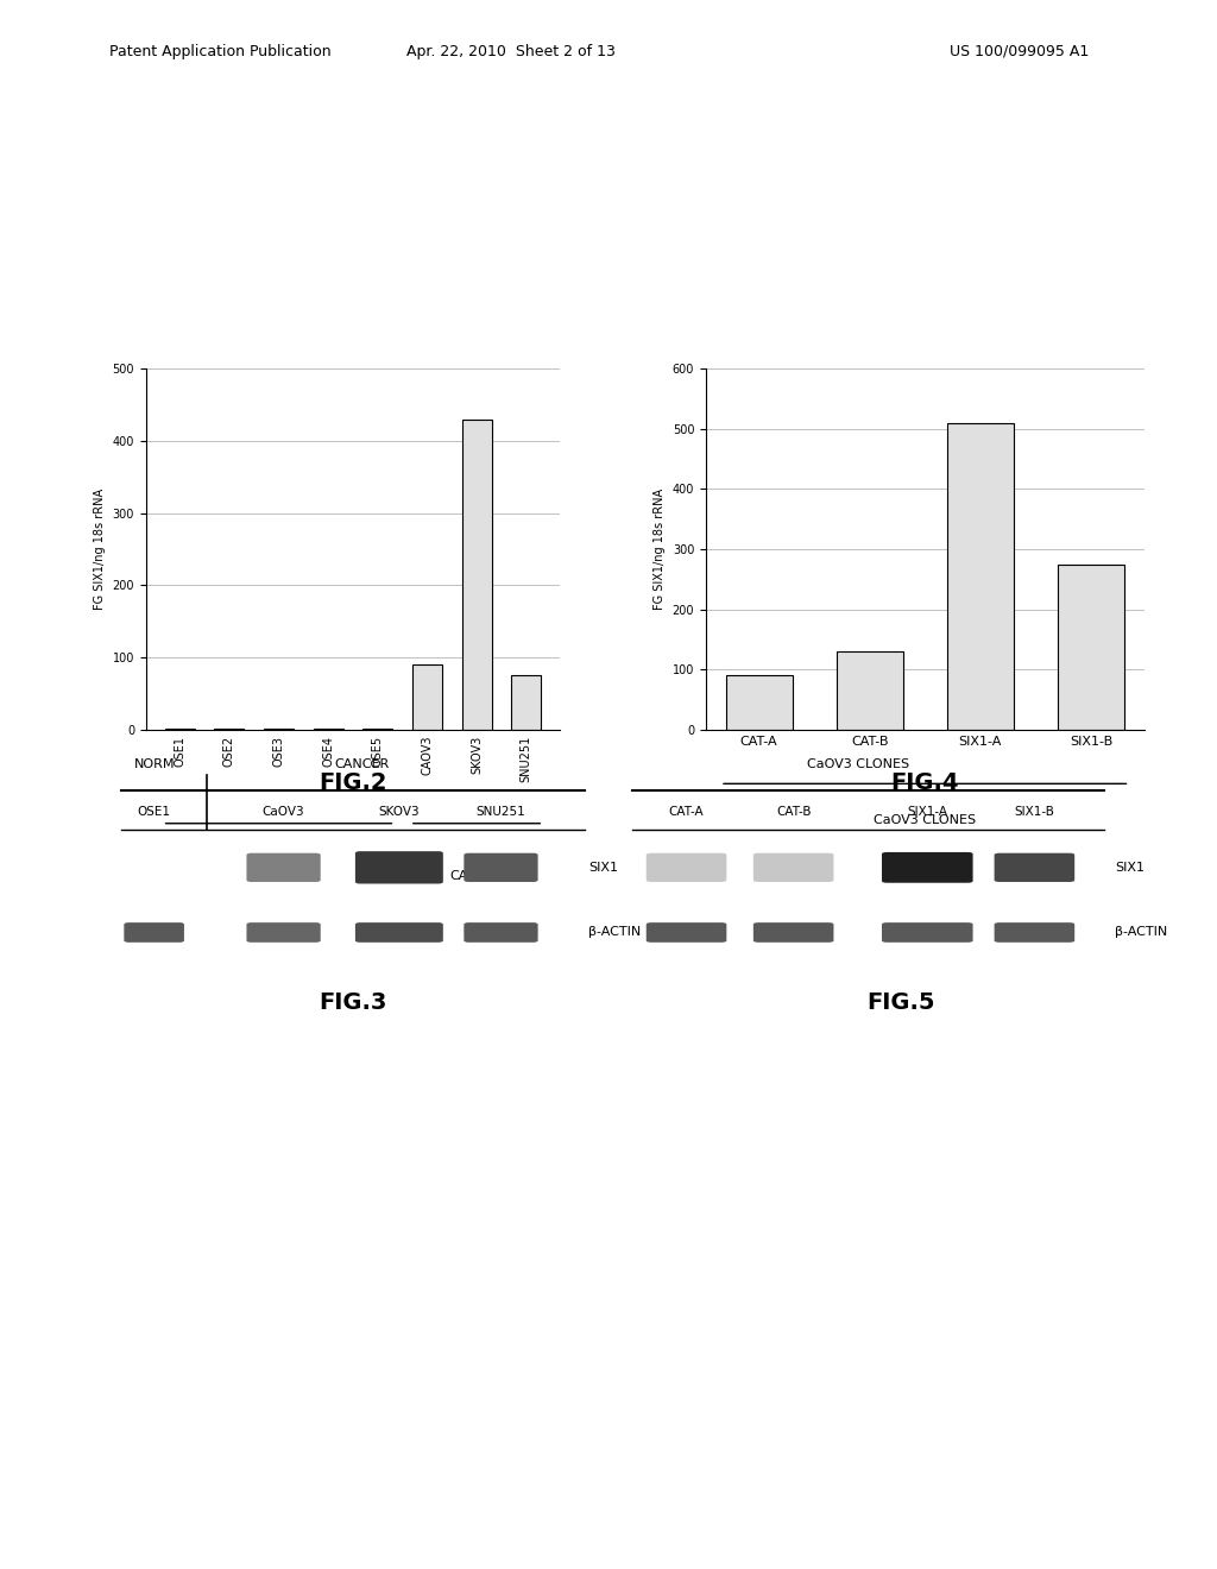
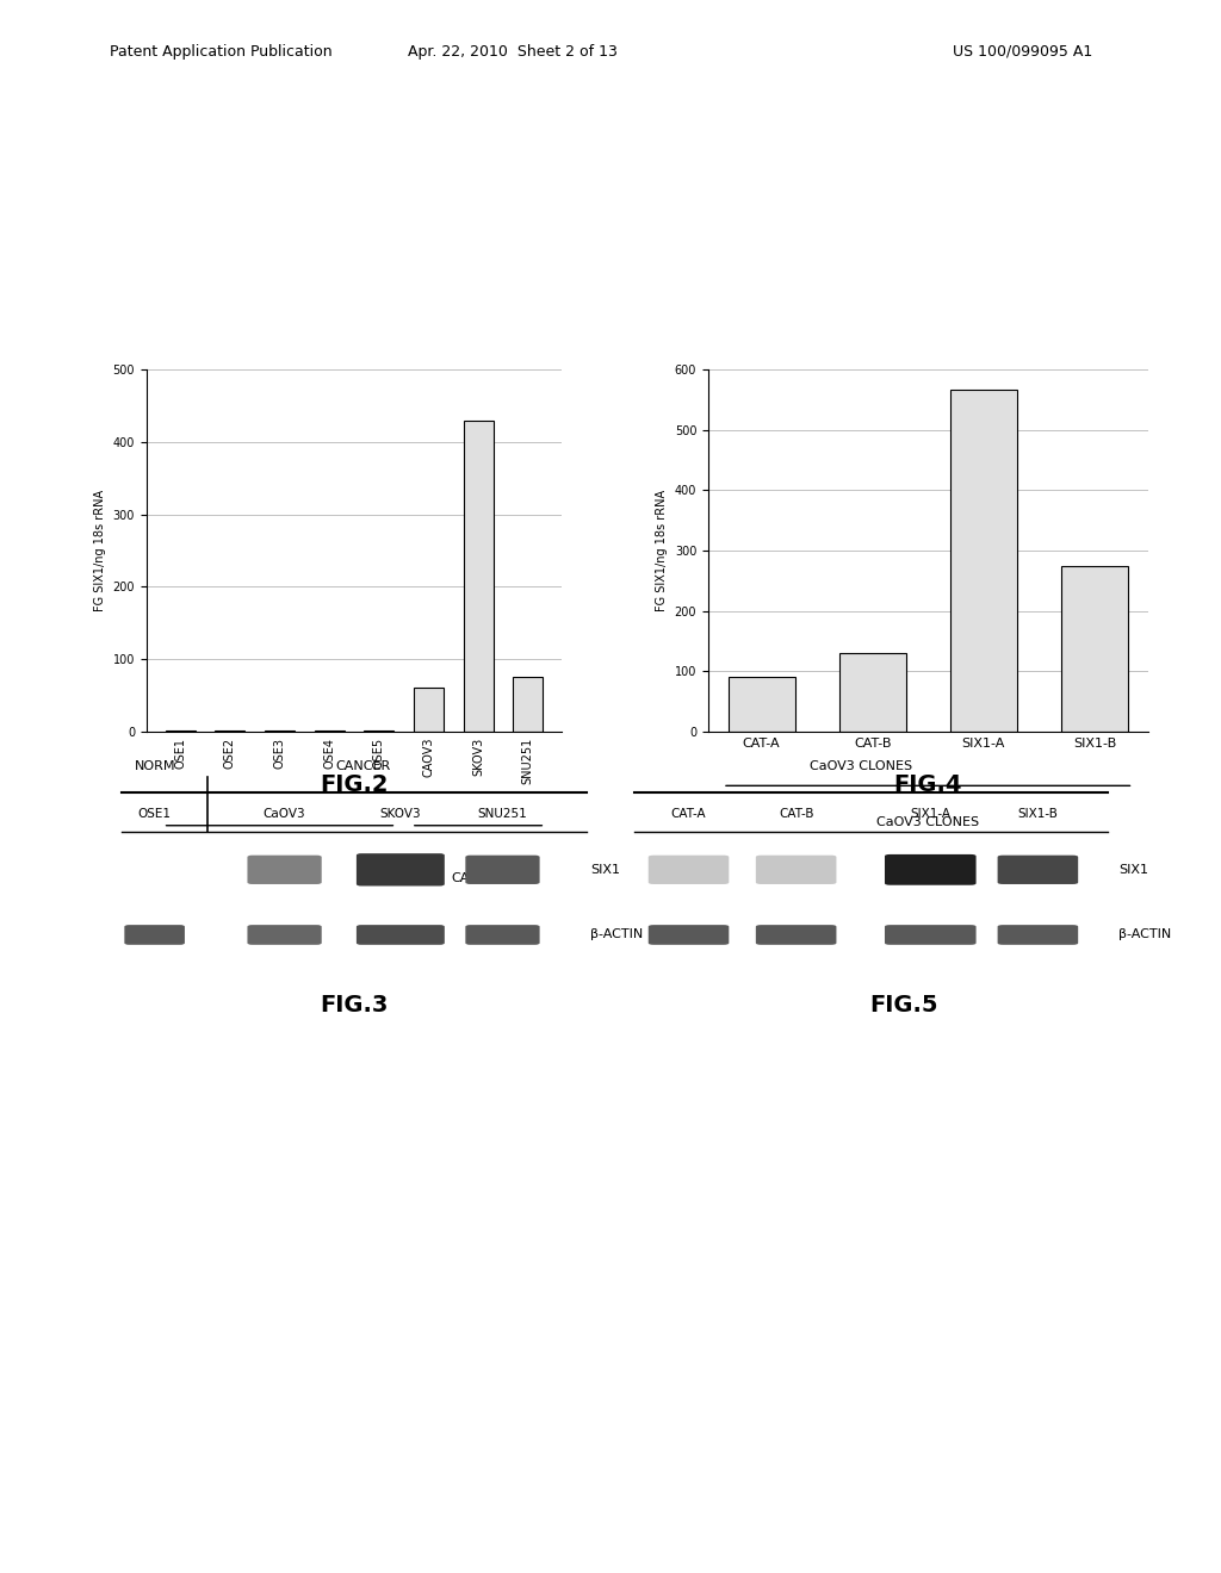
CAOV3: 90 -> 60
SIX1-A: 510 -> 566
